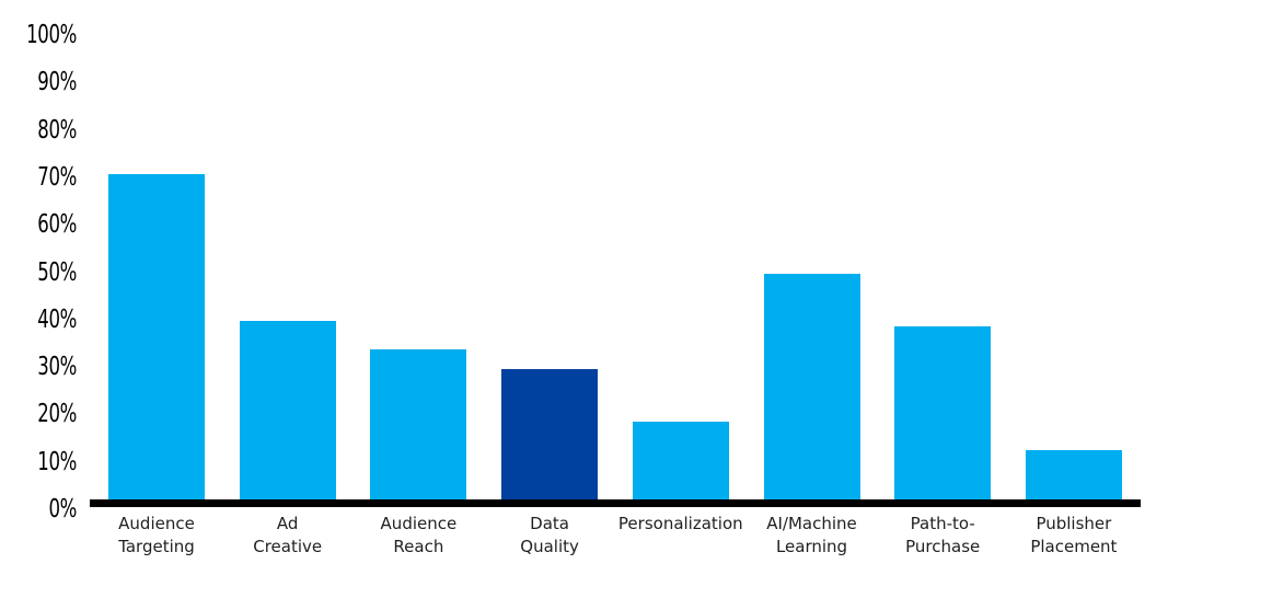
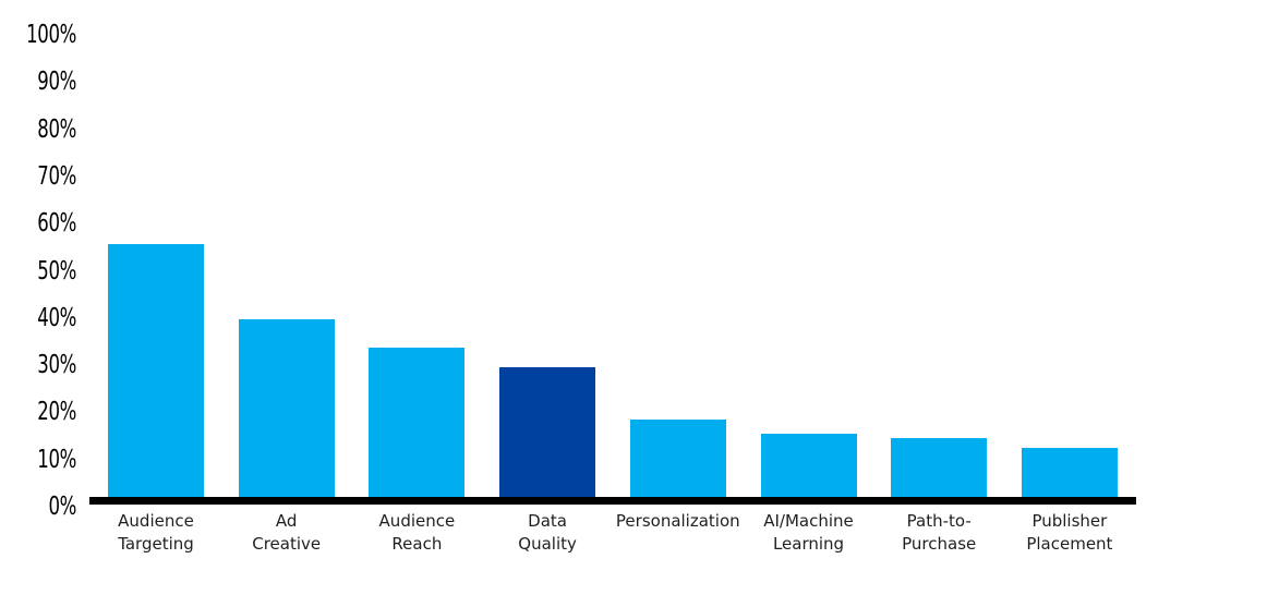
Audience Targeting: 70% -> 55%
AI/Machine Learning: 49% -> 15%
Path-to-Purchase: 38% -> 14%
